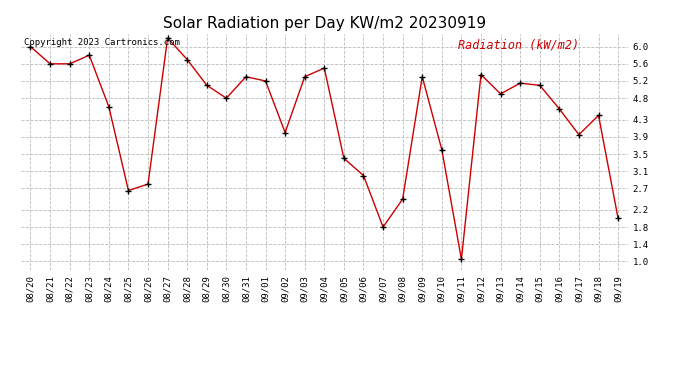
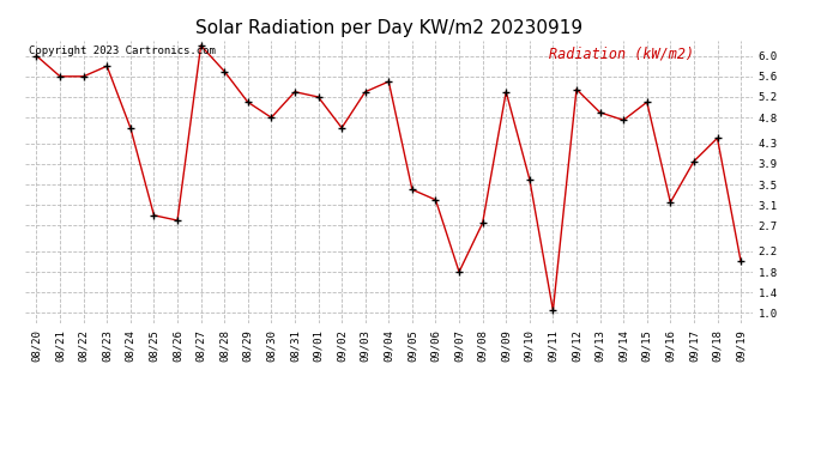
08/25: 2.65 -> 2.90
09/02: 4.00 -> 4.60
09/06: 3.00 -> 3.20
09/08: 2.45 -> 2.75
09/14: 5.15 -> 4.75
09/16: 4.55 -> 3.15
